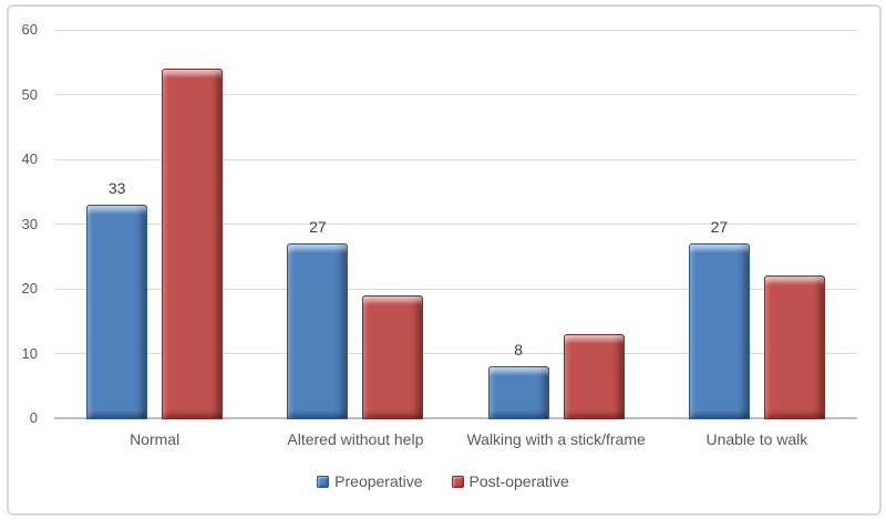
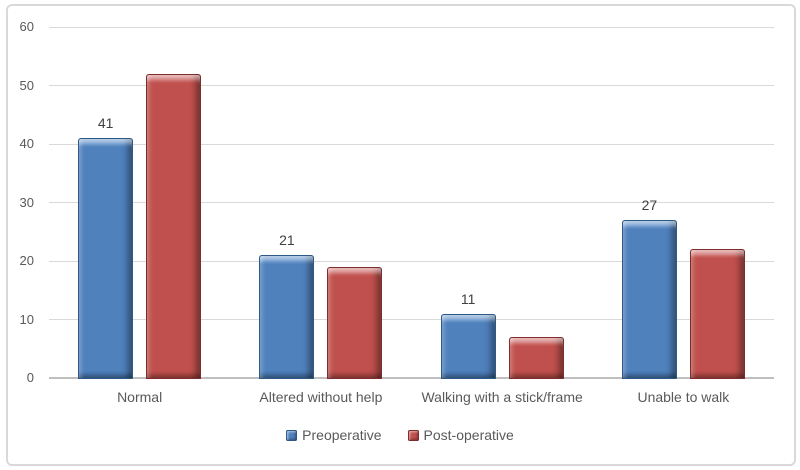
Preoperative/Normal: 33 -> 41
Post-operative/Normal: 54 -> 52
Preoperative/Altered without help: 27 -> 21
Preoperative/Walking with a stick/frame: 8 -> 11
Post-operative/Walking with a stick/frame: 13 -> 7
